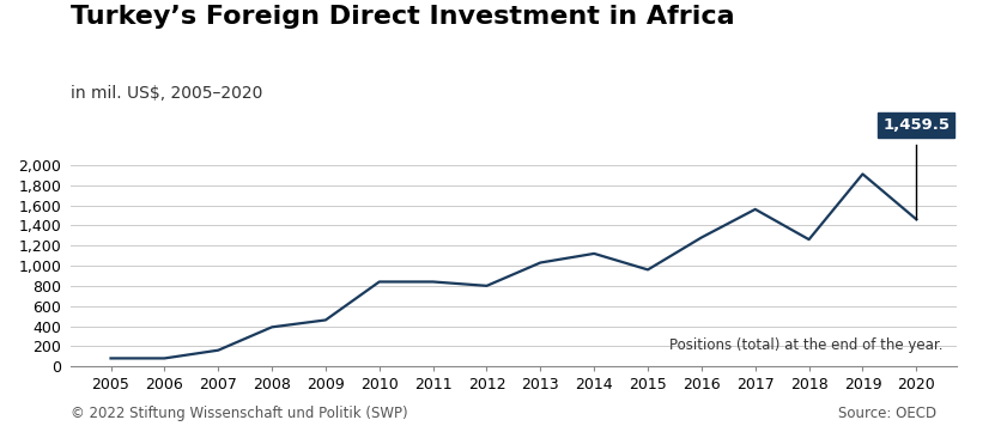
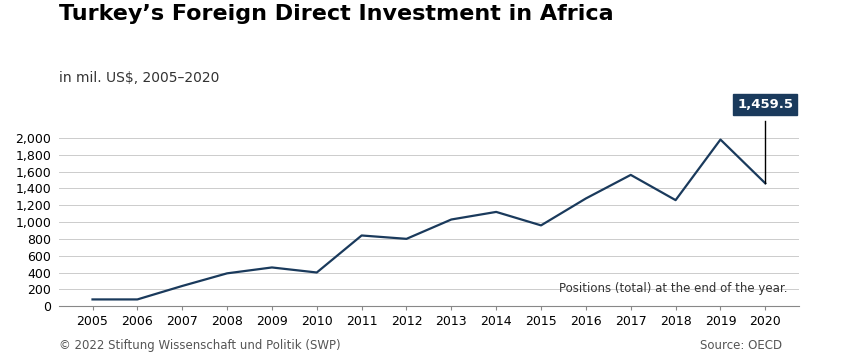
2007: 160 -> 240
2010: 840 -> 400
2019: 1,910 -> 1,980
